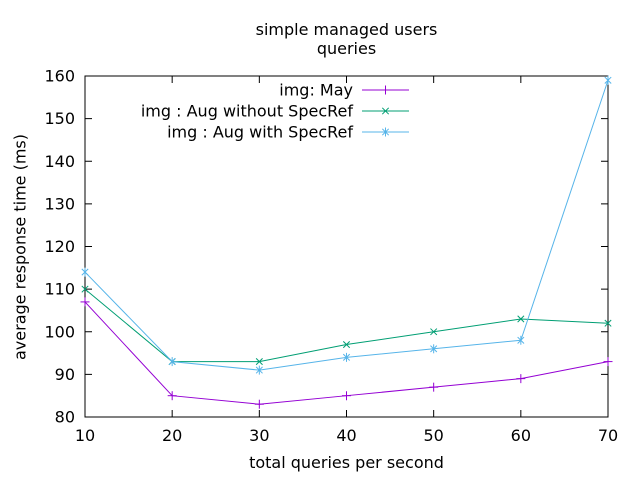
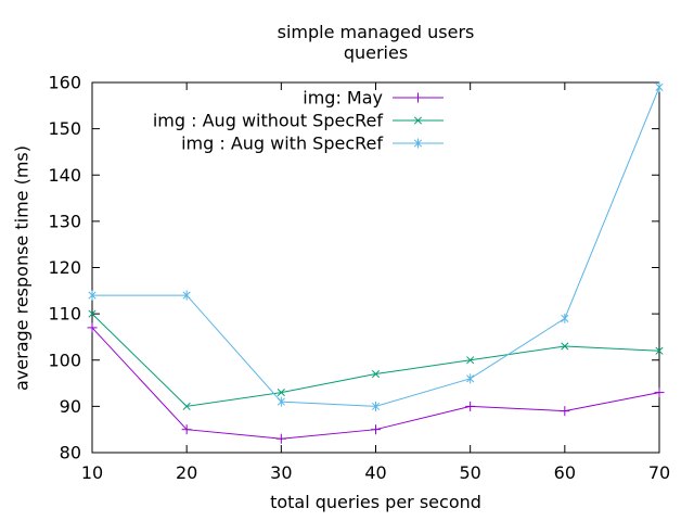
img : Aug without SpecRef/20: 93 -> 90
img : Aug with SpecRef/20: 93 -> 114
img : Aug with SpecRef/40: 94 -> 90
img: May/50: 87 -> 90
img : Aug with SpecRef/60: 98 -> 109
